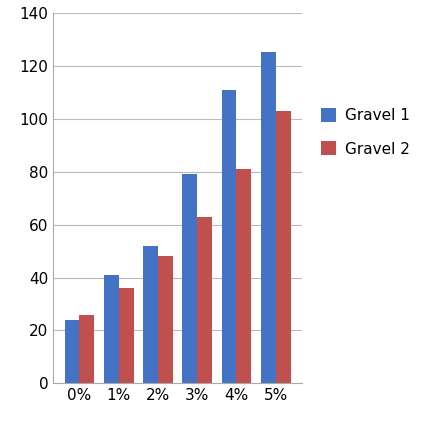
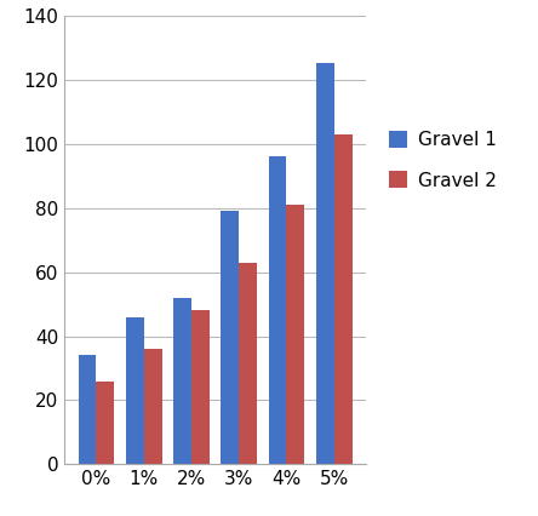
Gravel 1/0%: 24 -> 34
Gravel 1/1%: 41 -> 46
Gravel 1/4%: 111 -> 96
